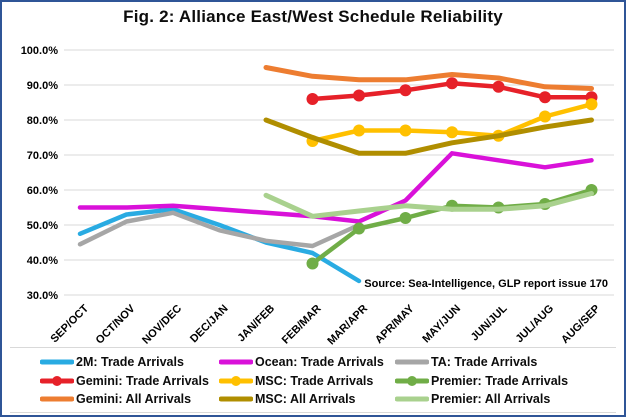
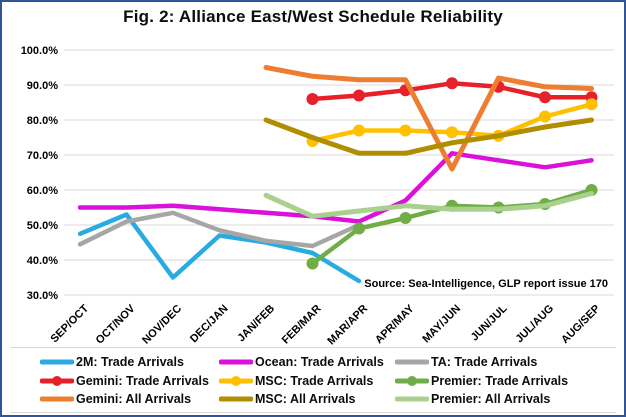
2M: Trade Arrivals/NOV/DEC: 54% -> 35%
2M: Trade Arrivals/DEC/JAN: 50% -> 47%
Gemini: All Arrivals/MAY/JUN: 93% -> 66%
